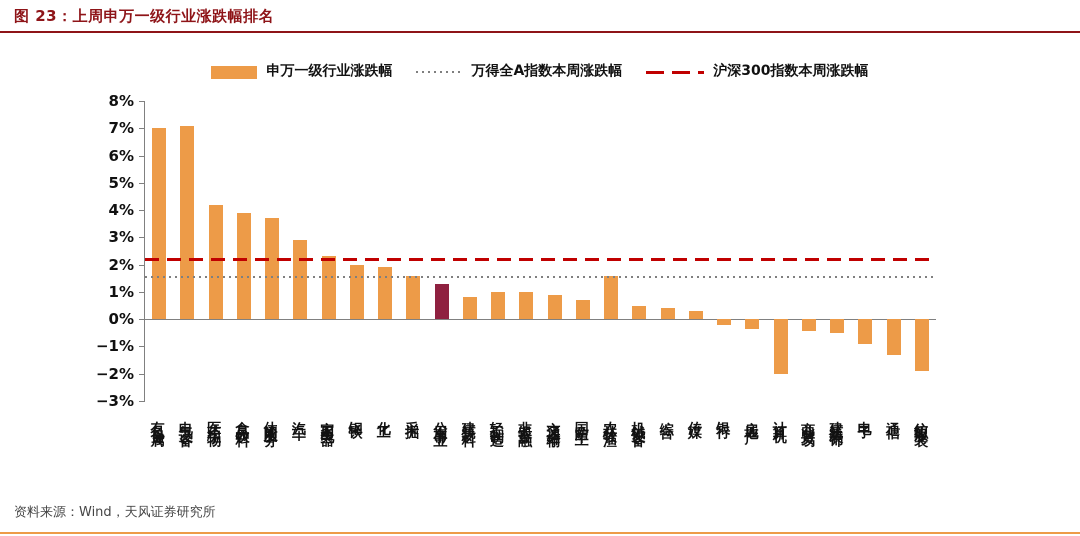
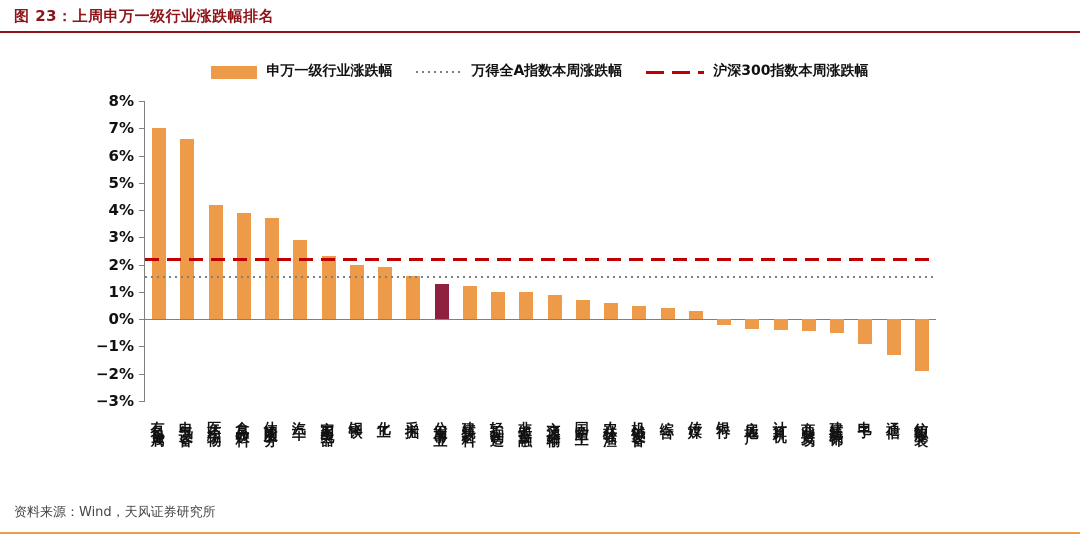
电气设备: 7.1% -> 6.6%
建筑材料: 0.8% -> 1.2%
农林牧渔: 1.6% -> 0.6%
计算机: -2.0% -> -0.4%
